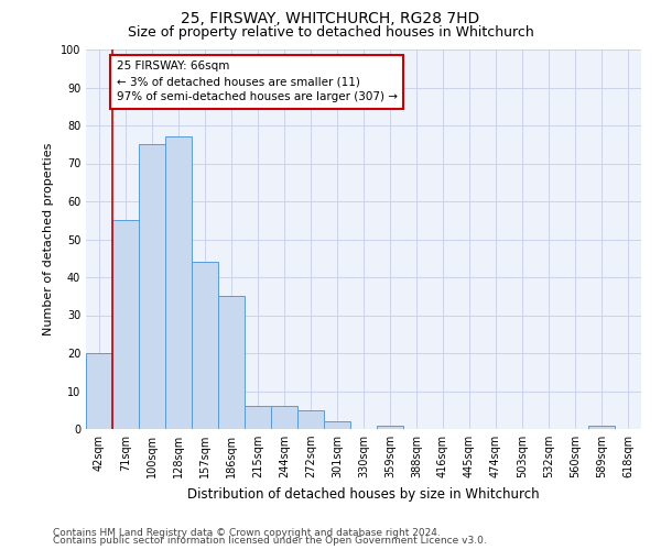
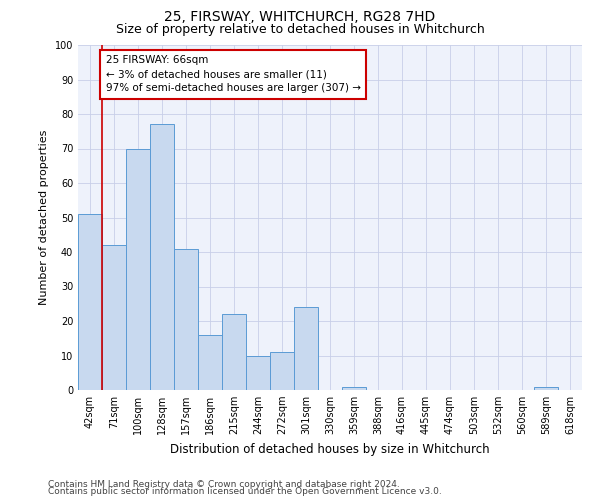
42sqm: 20 -> 51
71sqm: 55 -> 42
100sqm: 75 -> 70
157sqm: 44 -> 41
186sqm: 35 -> 16
215sqm: 6 -> 22
244sqm: 6 -> 10
272sqm: 5 -> 11
301sqm: 2 -> 24
